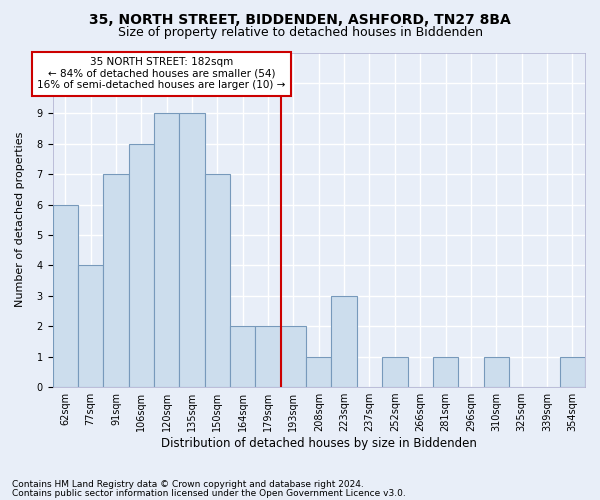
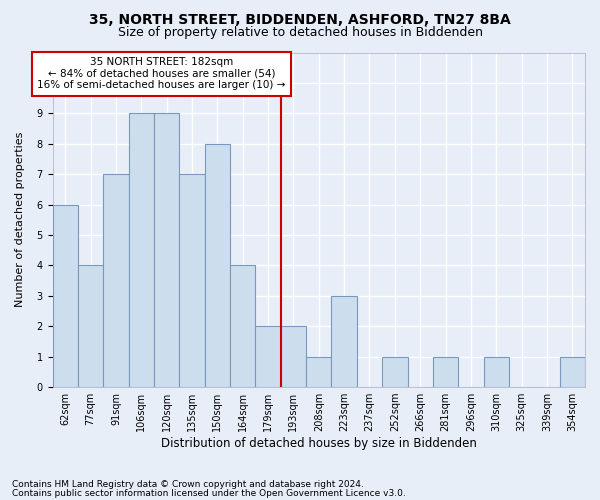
106sqm: 8 -> 9
135sqm: 9 -> 7
150sqm: 7 -> 8
164sqm: 2 -> 4
